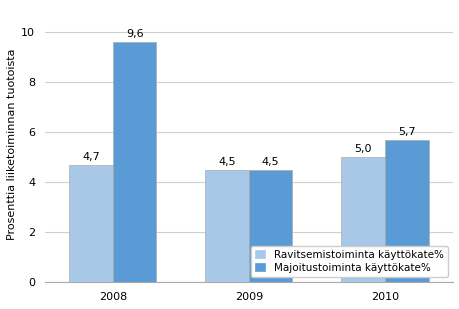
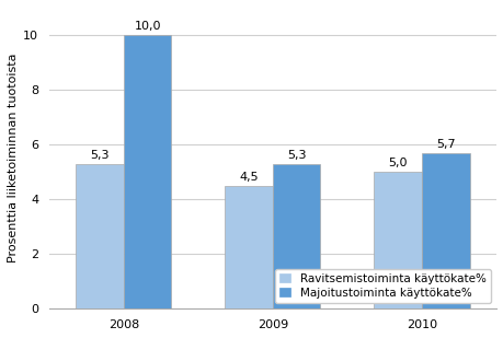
Ravitsemistoiminta käyttökate%/2008: 4,7 -> 5,3
Majoitustoiminta käyttökate%/2008: 9,6 -> 10,0
Majoitustoiminta käyttökate%/2009: 4,5 -> 5,3
